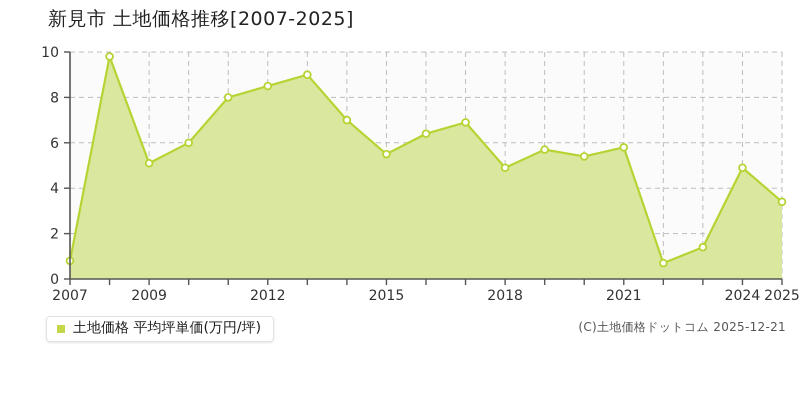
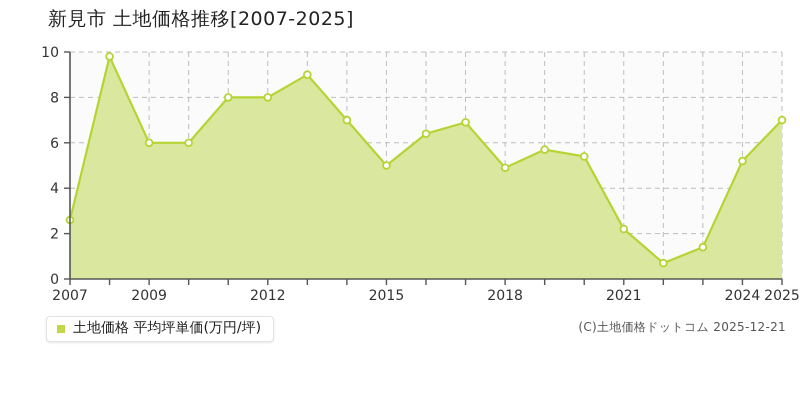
2007: 0.8 -> 2.6
2009: 5.1 -> 6.0
2012: 8.5 -> 8.0
2015: 5.5 -> 5.0
2021: 5.8 -> 2.2
2024: 4.9 -> 5.2
2025: 3.4 -> 7.0
